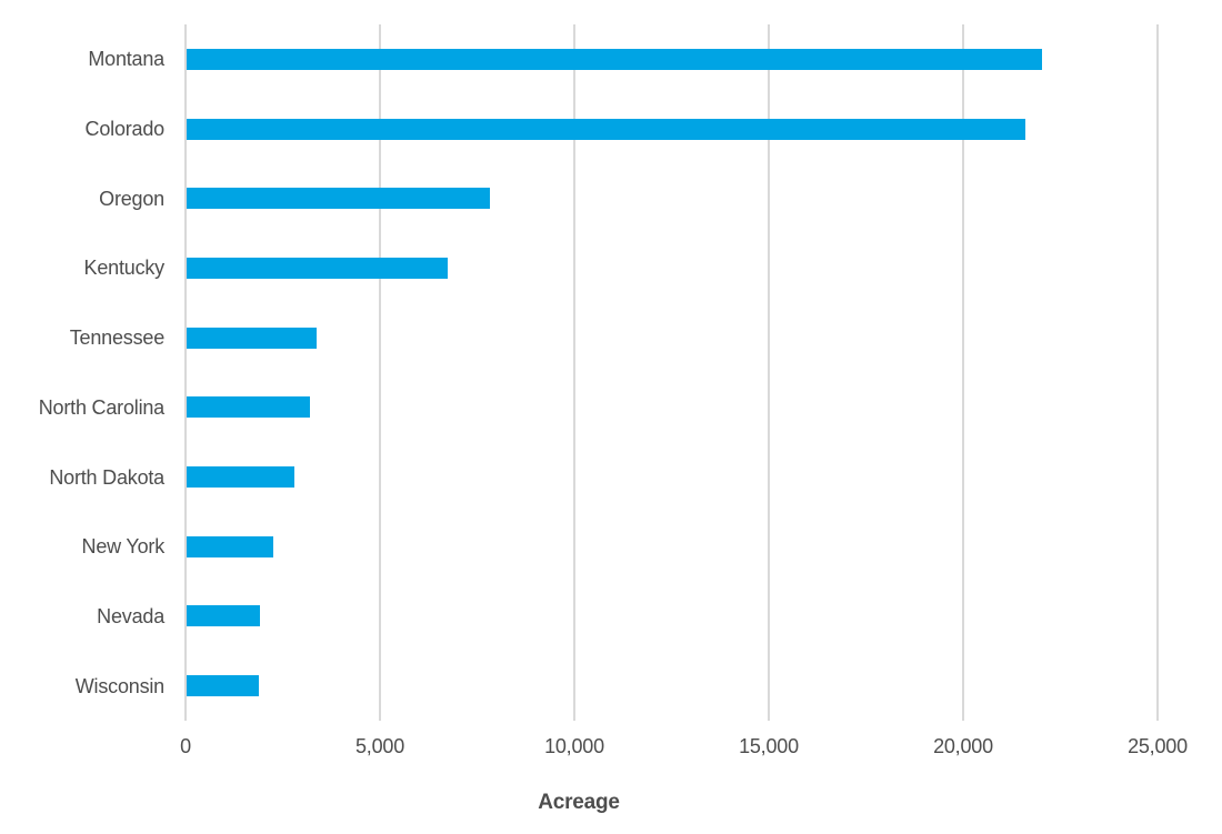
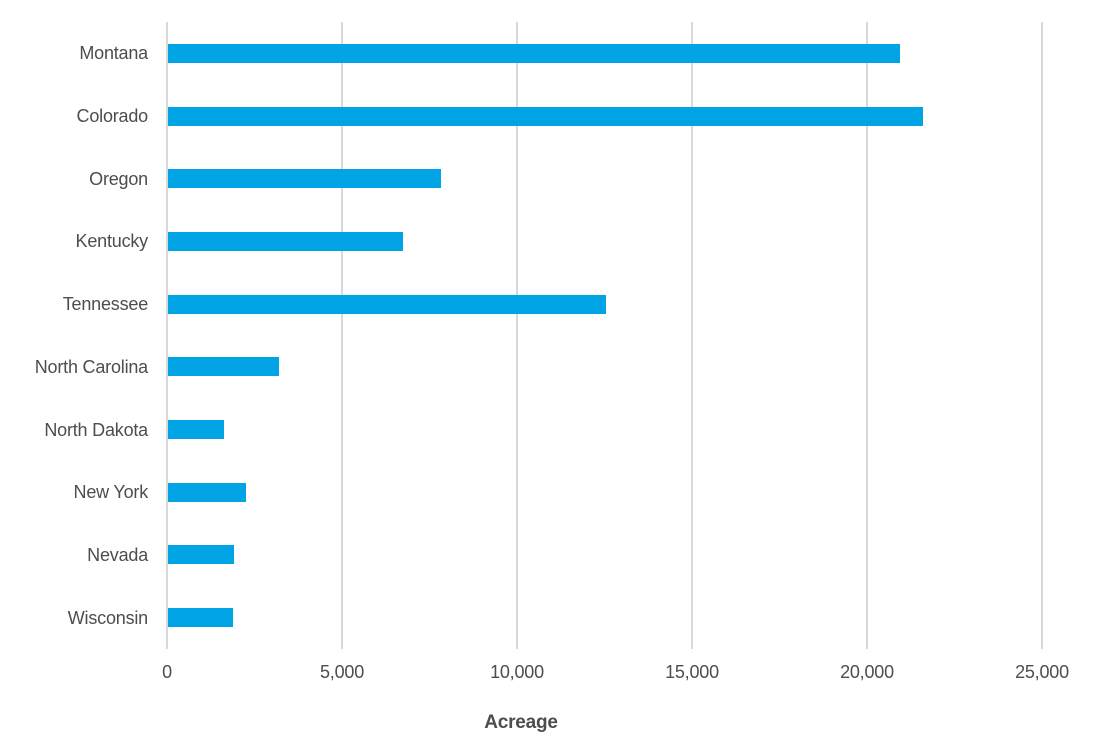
Montana: 22000 -> 20900
Tennessee: 3300 -> 12500
North Dakota: 2800 -> 1600
